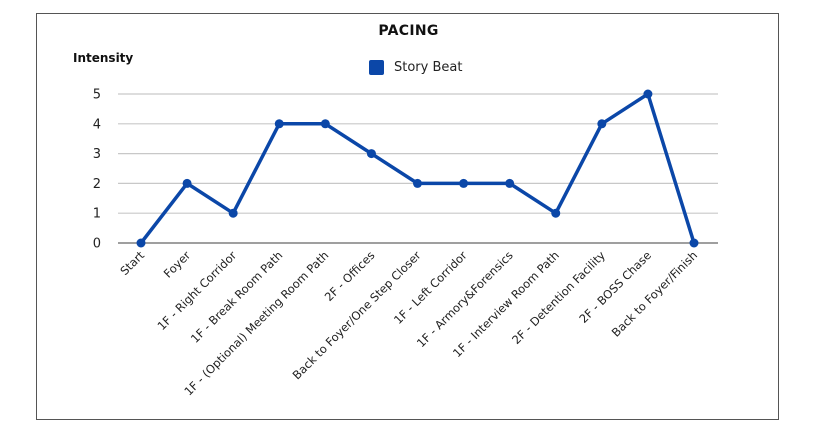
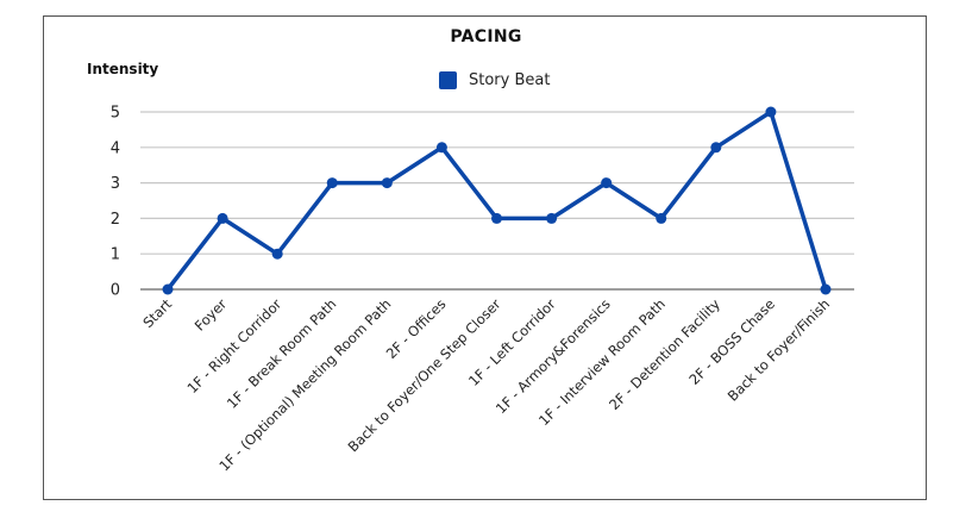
1F - Break Room Path: 4 -> 3
1F - (Optional) Meeting Room Path: 4 -> 3
2F - Offices: 3 -> 4
1F - Armory&Forensics: 2 -> 3
1F - Interview Room Path: 1 -> 2
